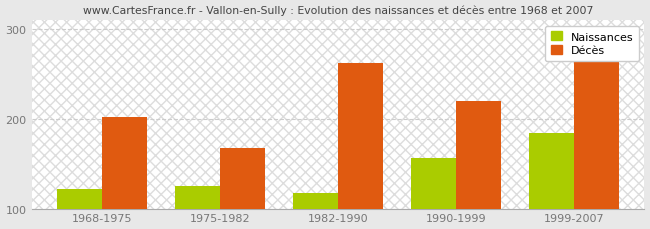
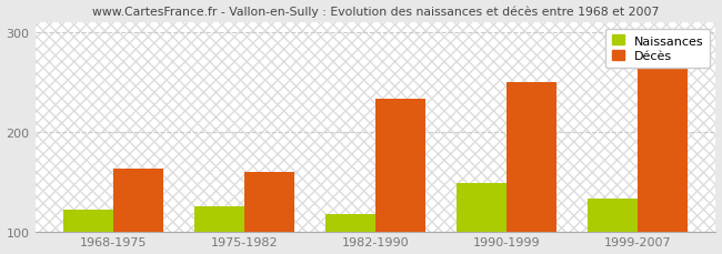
Décès/1968-1975: 202 -> 163
Décès/1975-1982: 168 -> 160
Décès/1982-1990: 262 -> 233
Naissances/1990-1999: 156 -> 148
Décès/1990-1999: 220 -> 250
Naissances/1999-2007: 184 -> 133
